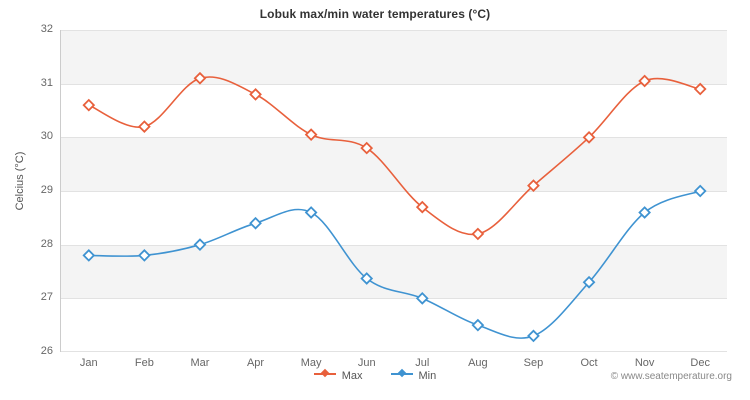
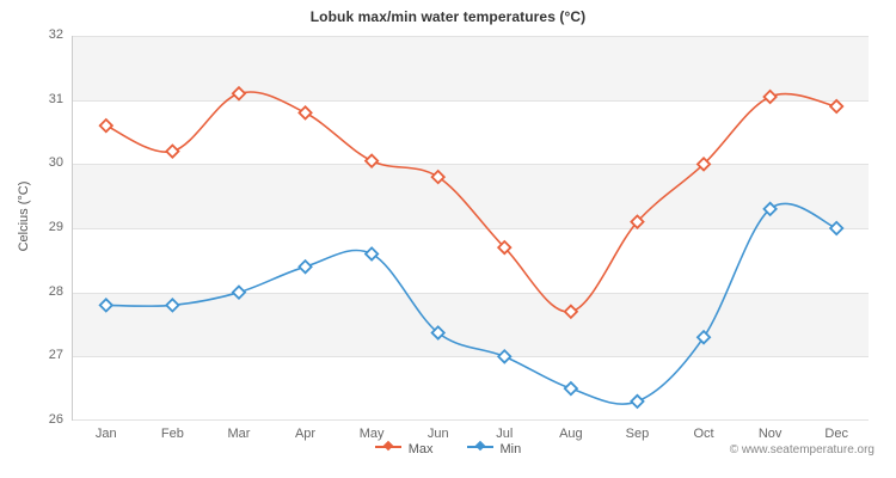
Max/Aug: 28.2 -> 27.7
Min/Nov: 28.6 -> 29.3
